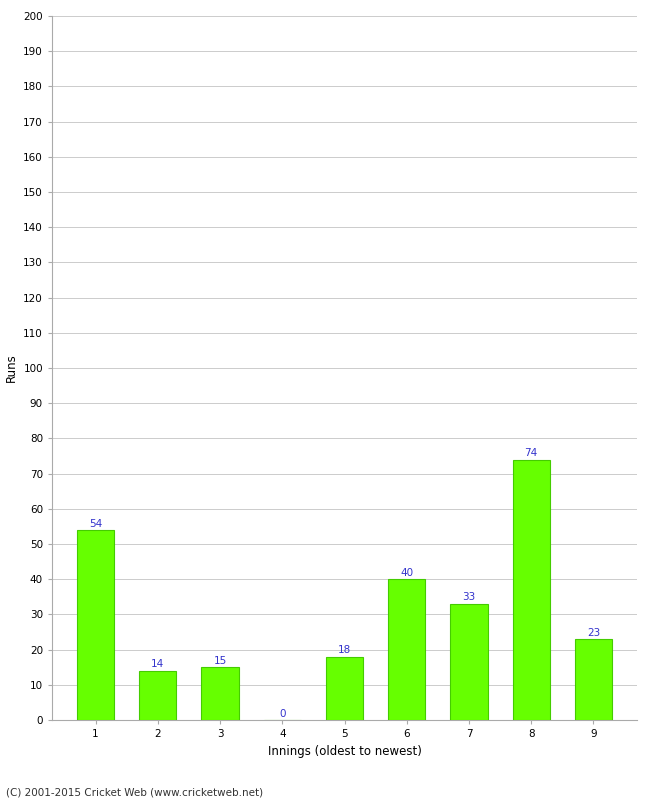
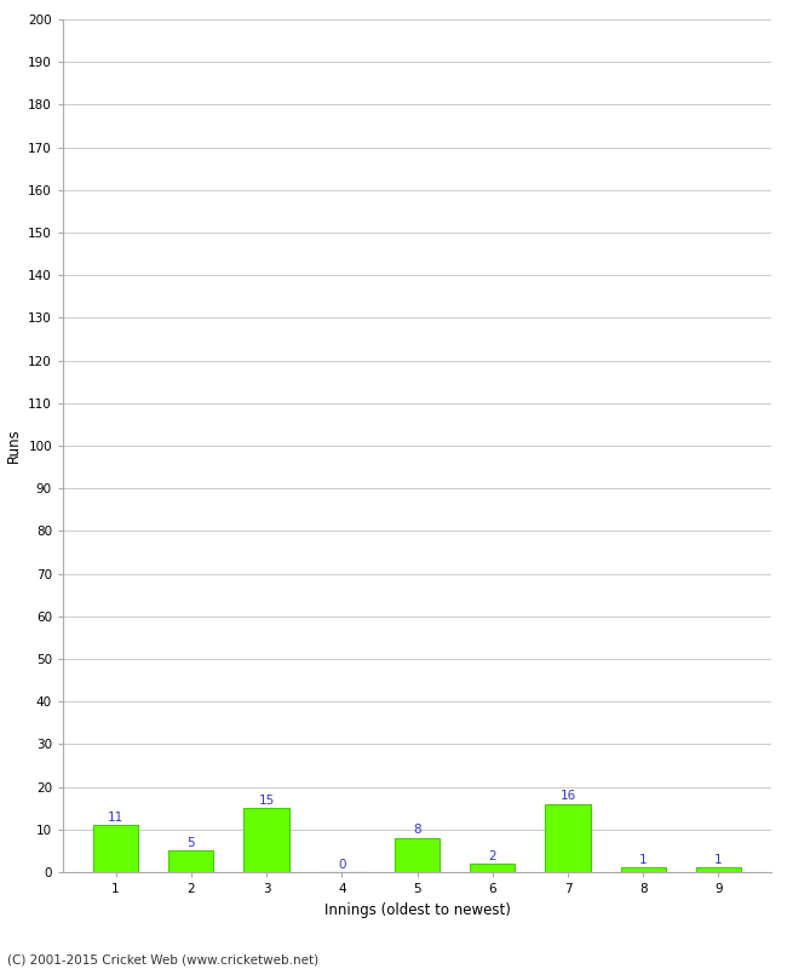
1: 54 -> 11
2: 14 -> 5
5: 18 -> 8
6: 40 -> 2
7: 33 -> 16
8: 74 -> 1
9: 23 -> 1
